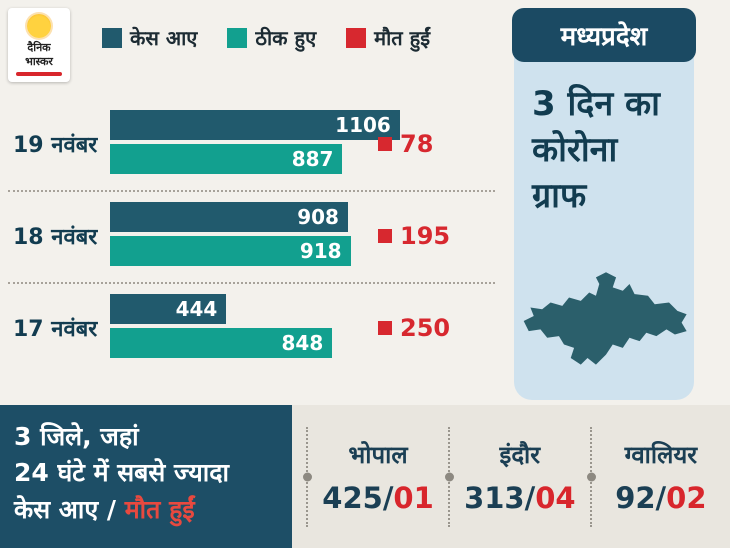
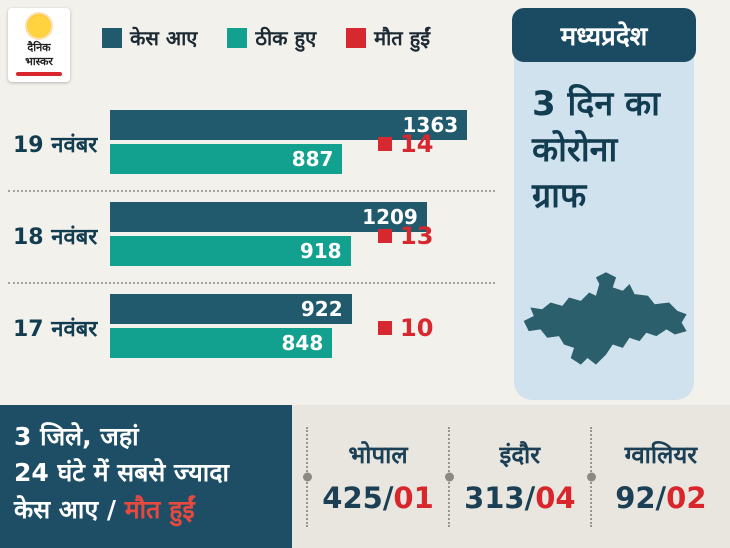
केस आए/19 नवंबर: 1106 -> 1363
मौत हुईं/19 नवंबर: 78 -> 14
केस आए/18 नवंबर: 908 -> 1209
मौत हुईं/18 नवंबर: 195 -> 13
केस आए/17 नवंबर: 444 -> 922
मौत हुईं/17 नवंबर: 250 -> 10
